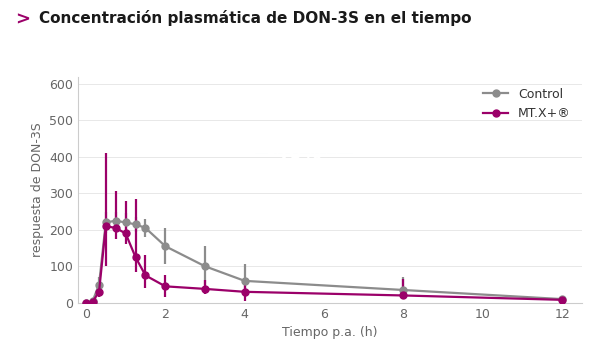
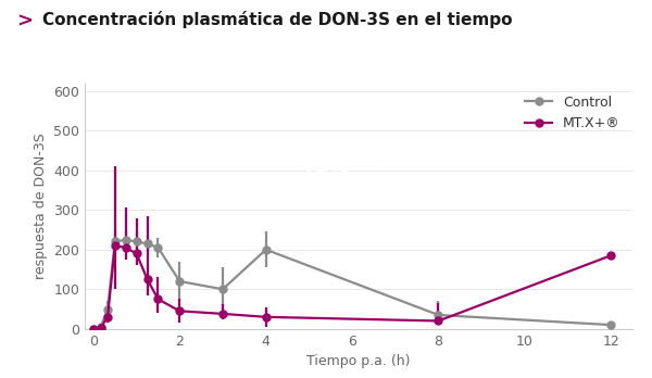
Control/2: 155 -> 120
Control/4: 60 -> 200
MT.X+®/12: 8 -> 185
